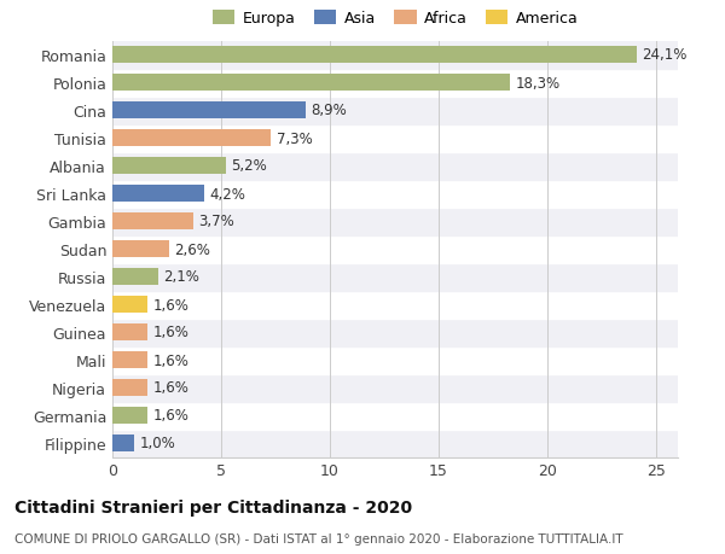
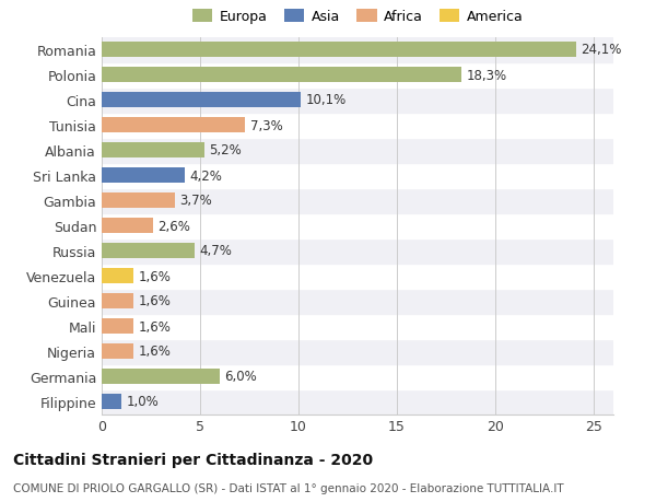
Cina: 8,9% -> 10,1%
Russia: 2,1% -> 4,7%
Germania: 1,6% -> 6,0%
